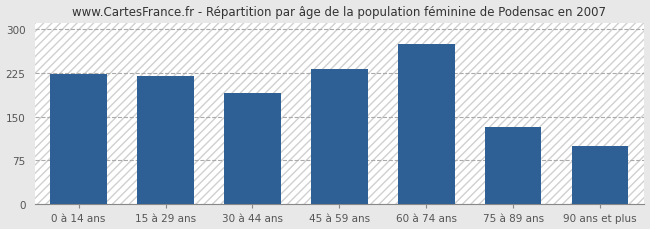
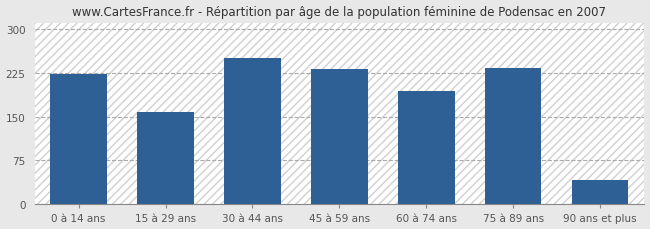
15 à 29 ans: 220 -> 158
30 à 44 ans: 190 -> 250
60 à 74 ans: 274 -> 193
75 à 89 ans: 132 -> 233
90 ans et plus: 100 -> 42
